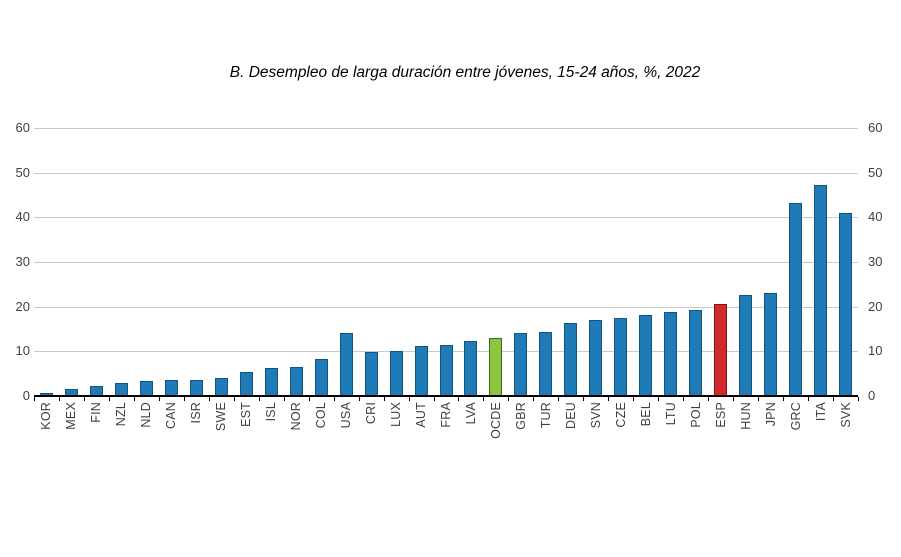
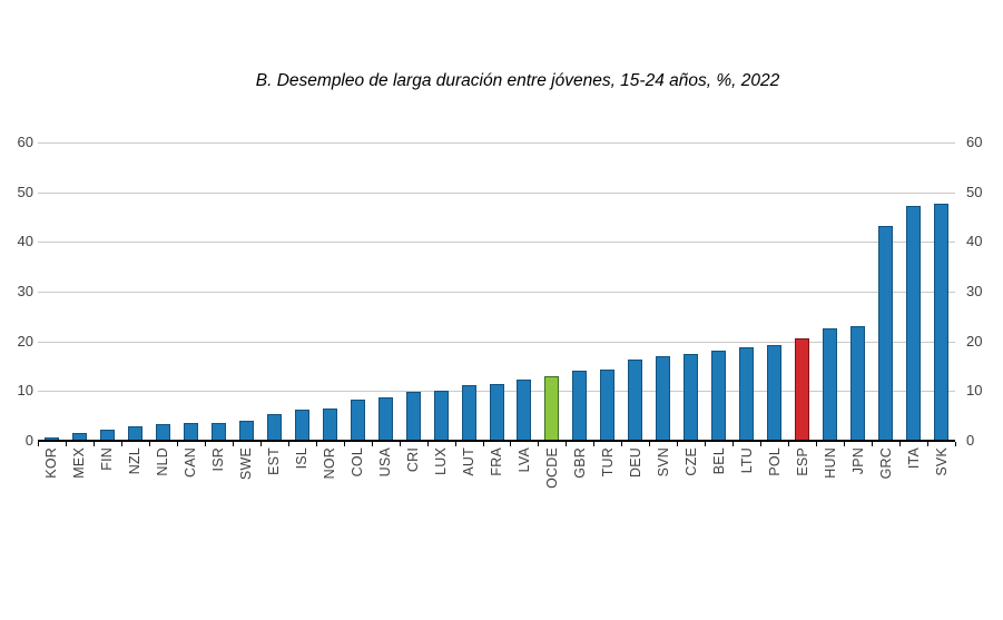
USA: 14 -> 9
SVK: 41 -> 48
